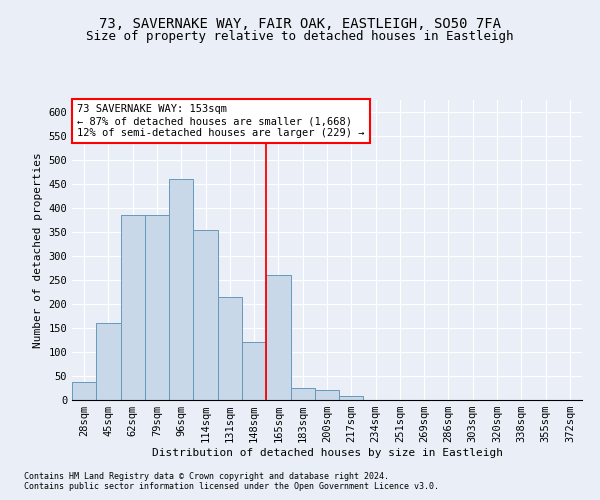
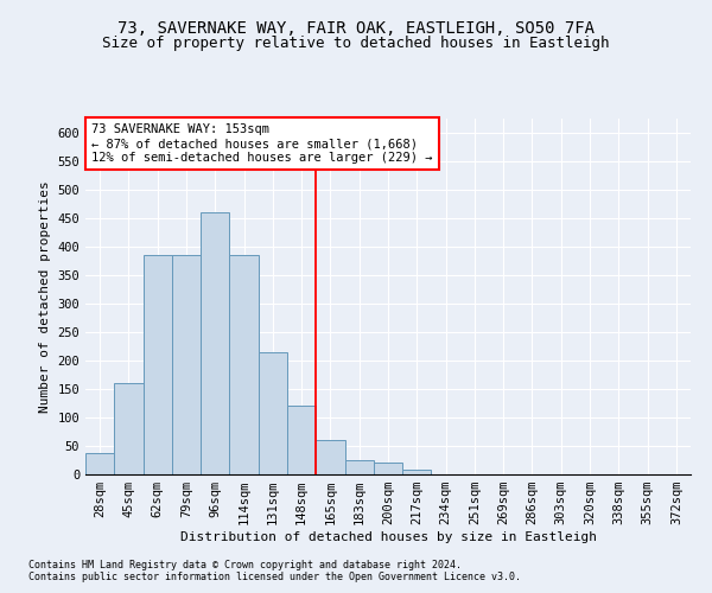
114sqm: 355 -> 385
165sqm: 260 -> 60
